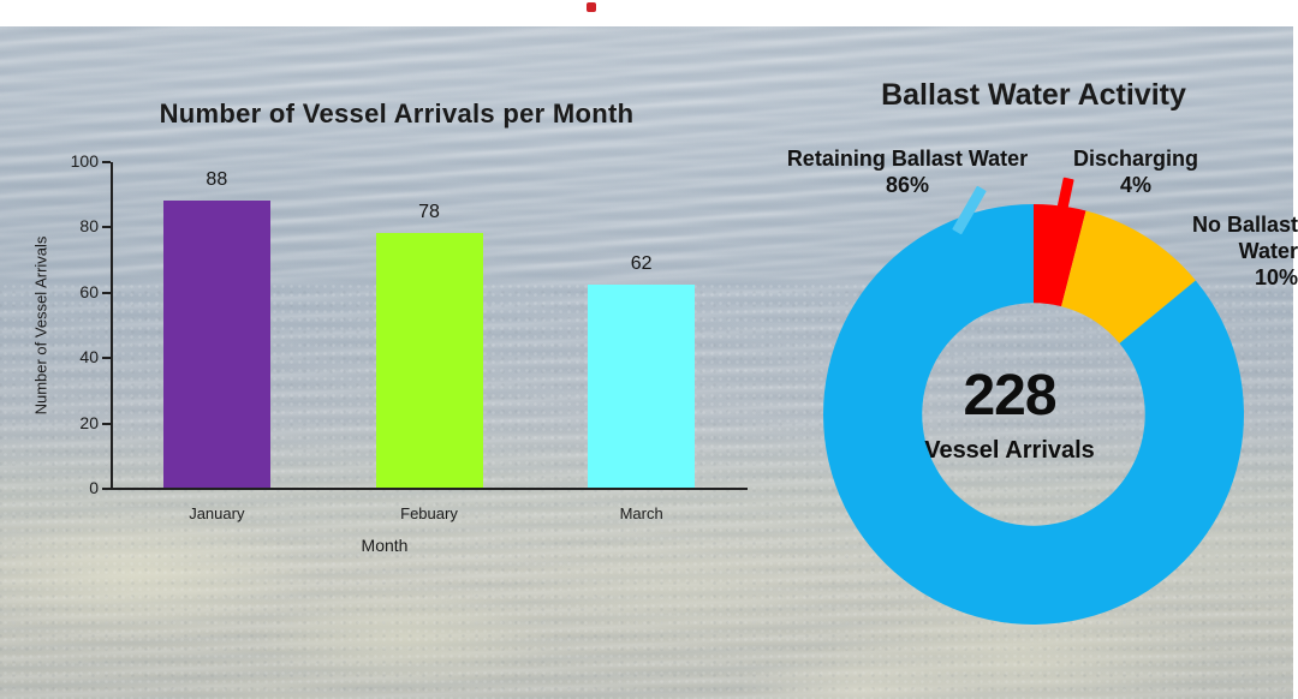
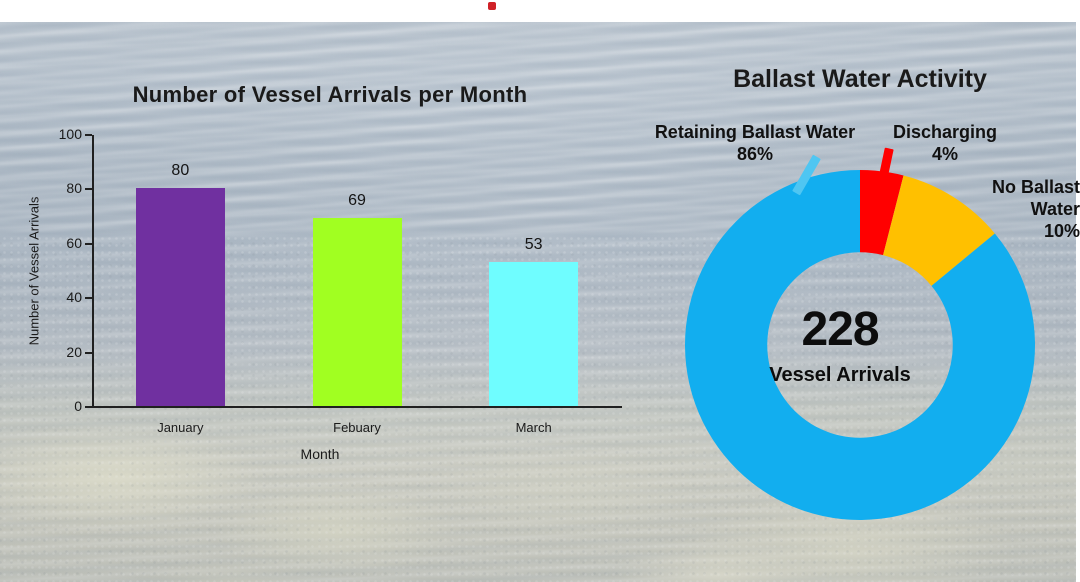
Number of Vessel Arrivals per Month/January: 88 -> 80
Number of Vessel Arrivals per Month/Febuary: 78 -> 69
Number of Vessel Arrivals per Month/March: 62 -> 53
